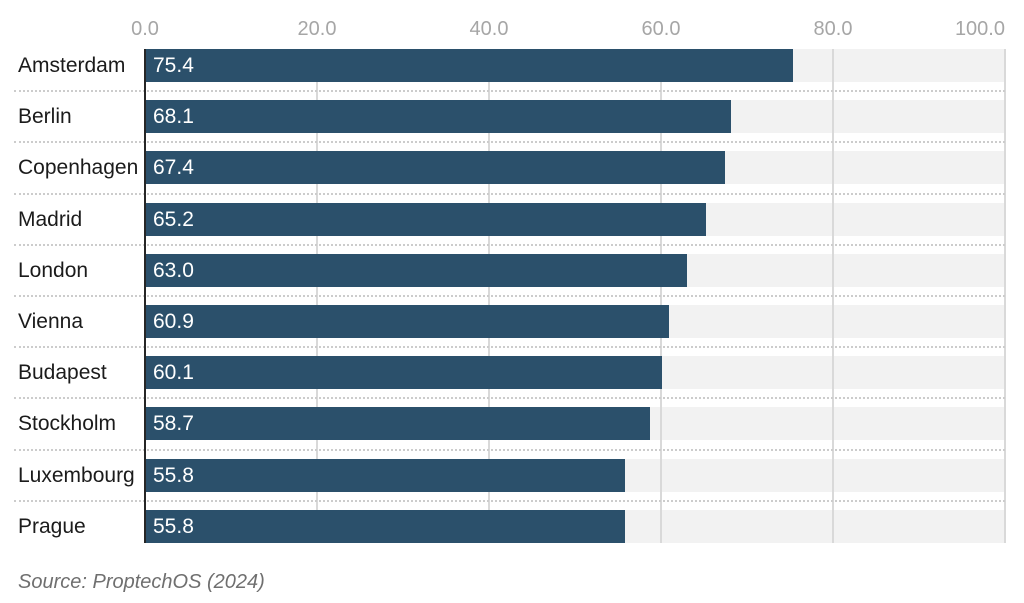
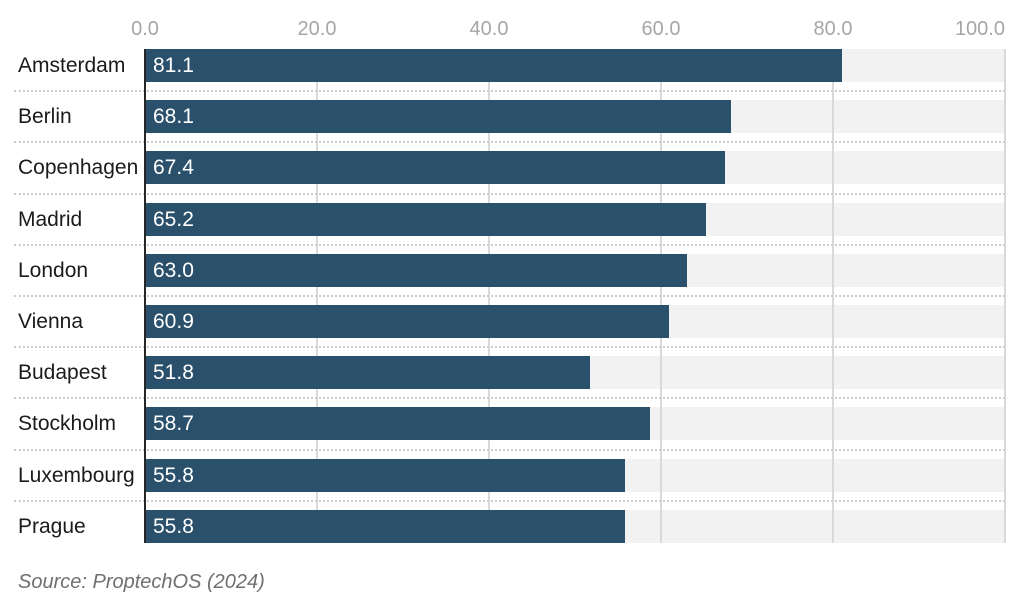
Amsterdam: 75.4 -> 81.1
Budapest: 60.1 -> 51.8
